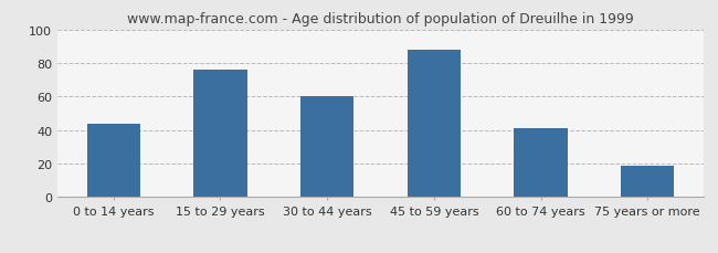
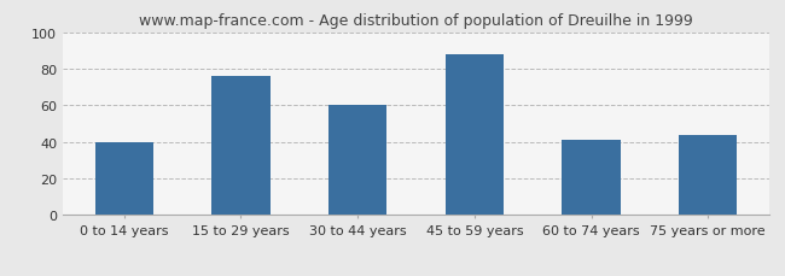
0 to 14 years: 44 -> 40
75 years or more: 19 -> 44
